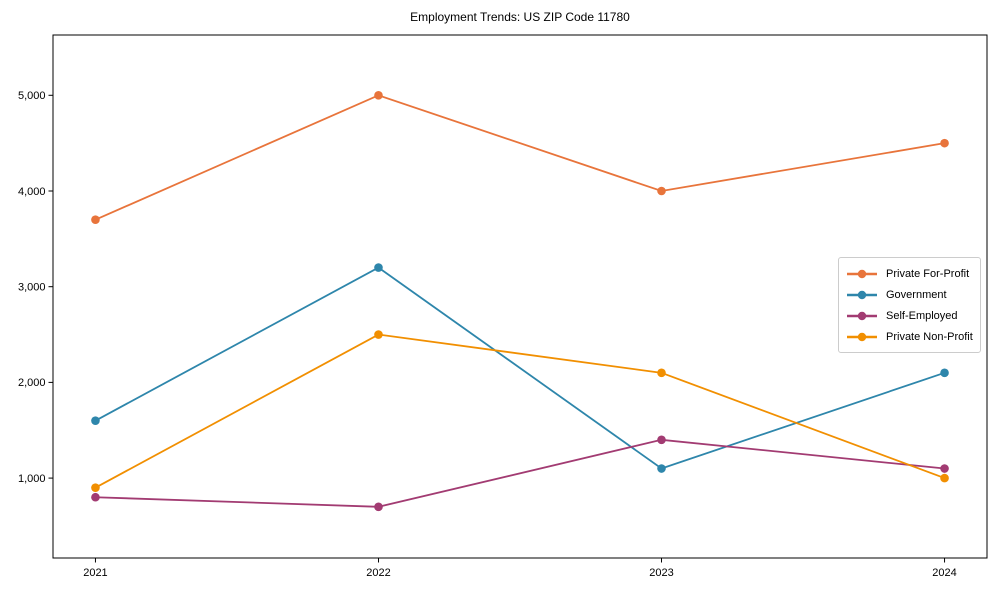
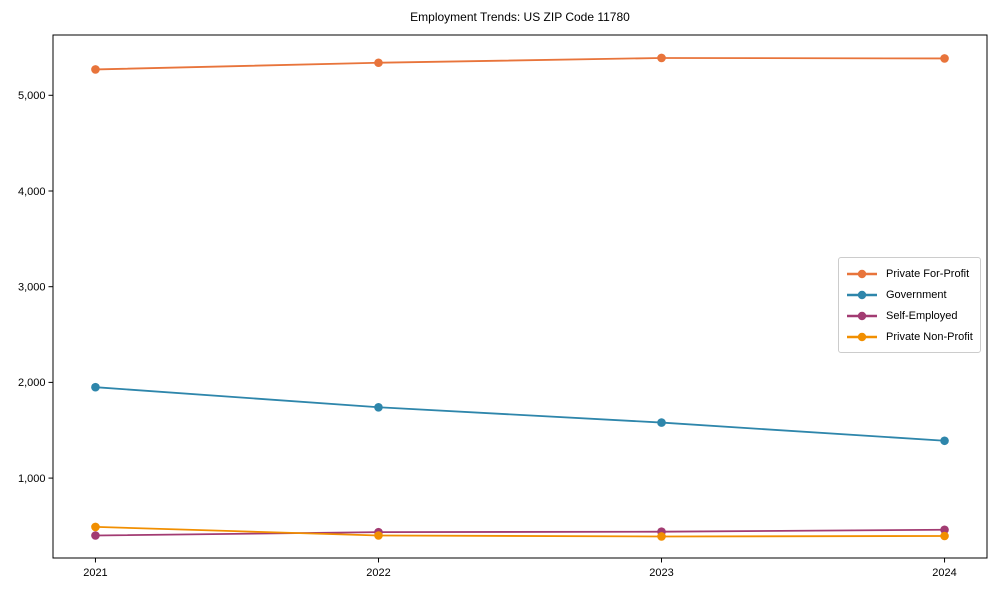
Private For-Profit/2021: 3700 -> 5300
Government/2021: 1600 -> 2000
Self-Employed/2021: 800 -> 400
Private Non-Profit/2021: 900 -> 500
Private For-Profit/2022: 5000 -> 5300
Government/2022: 3200 -> 1700
Self-Employed/2022: 700 -> 400
Private Non-Profit/2022: 2500 -> 400
Private For-Profit/2023: 4000 -> 5400
Government/2023: 1100 -> 1600
Self-Employed/2023: 1400 -> 400
Private Non-Profit/2023: 2100 -> 400
Private For-Profit/2024: 4500 -> 5400
Government/2024: 2100 -> 1400
Self-Employed/2024: 1100 -> 500
Private Non-Profit/2024: 1000 -> 400
